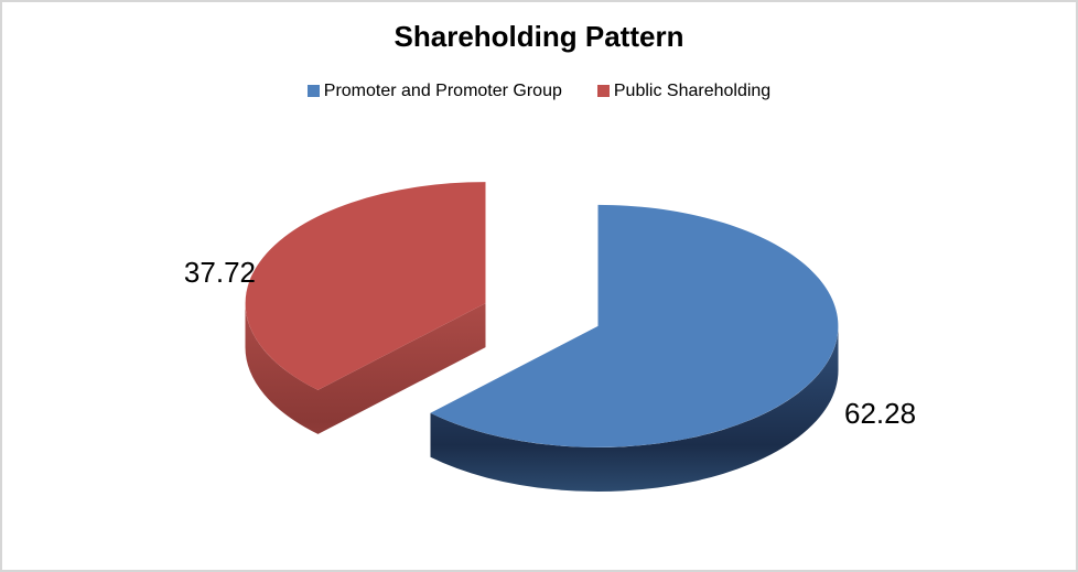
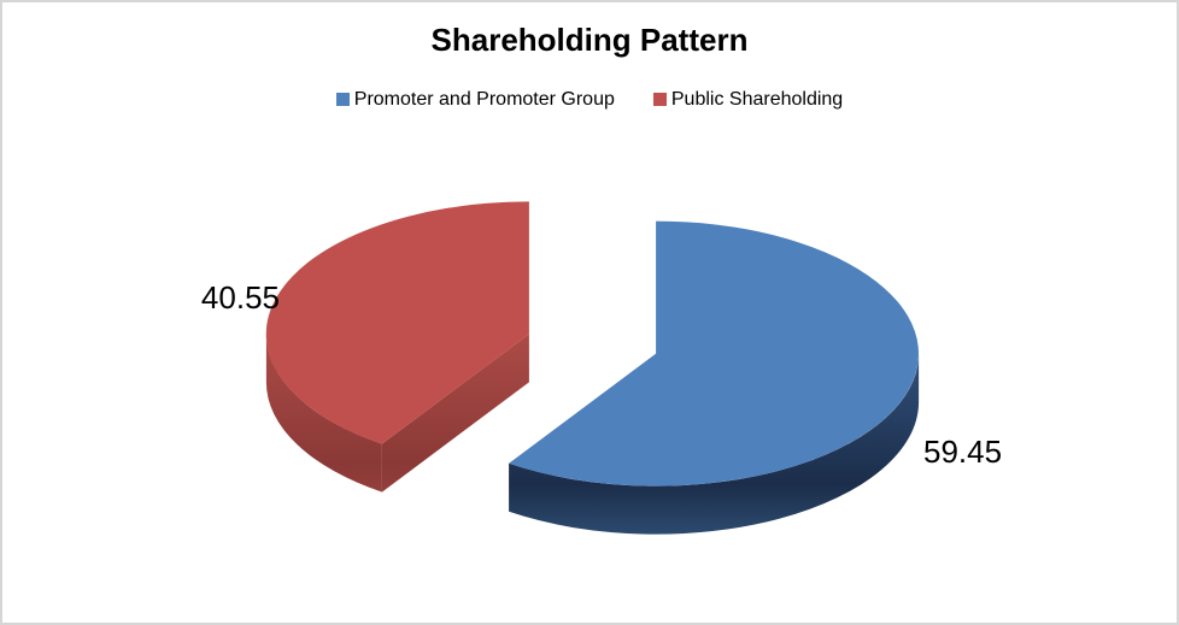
Promoter and Promoter Group: 62.28 -> 59.45
Public Shareholding: 37.72 -> 40.55
